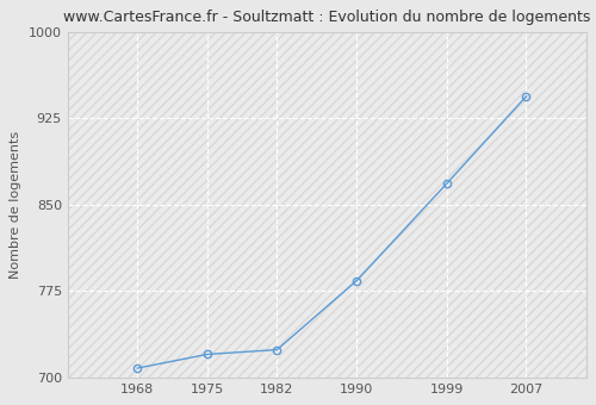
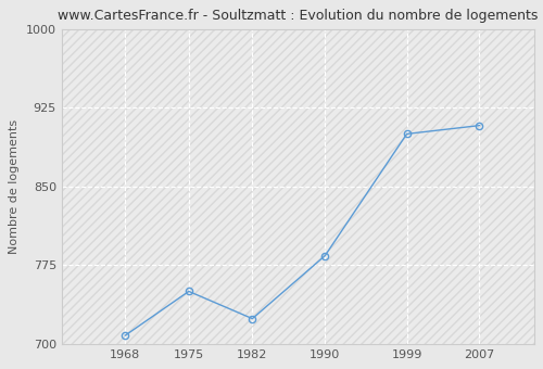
1975: 720 -> 750
1999: 868 -> 900
2007: 944 -> 908
